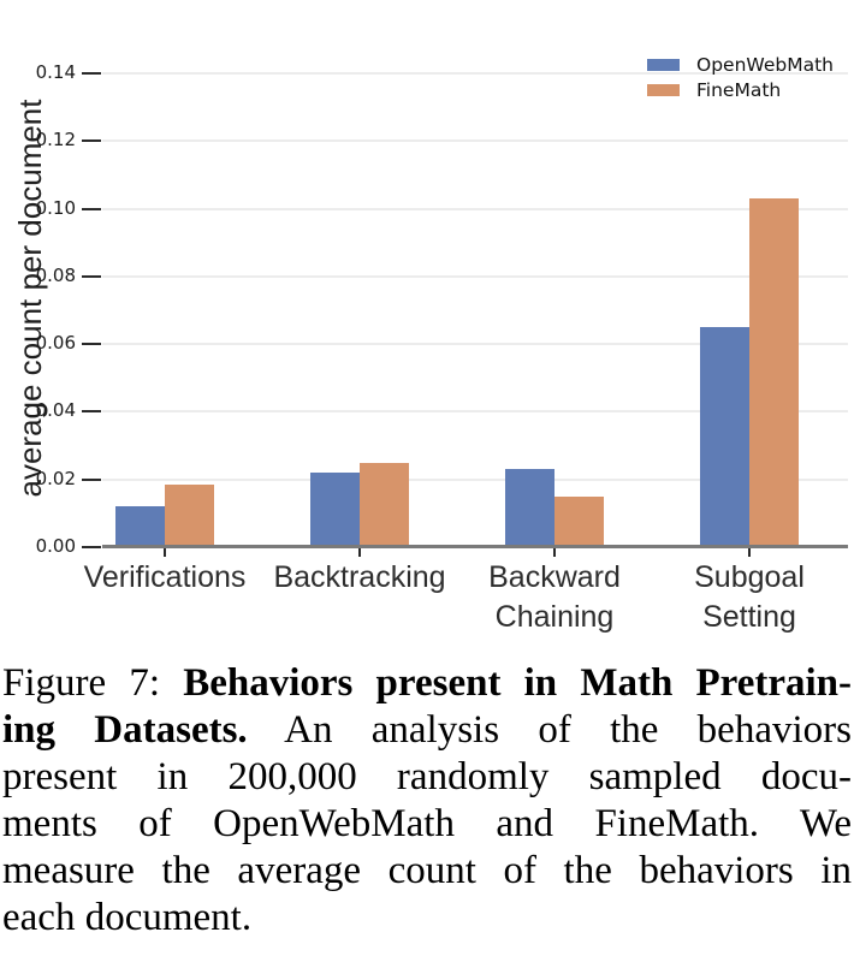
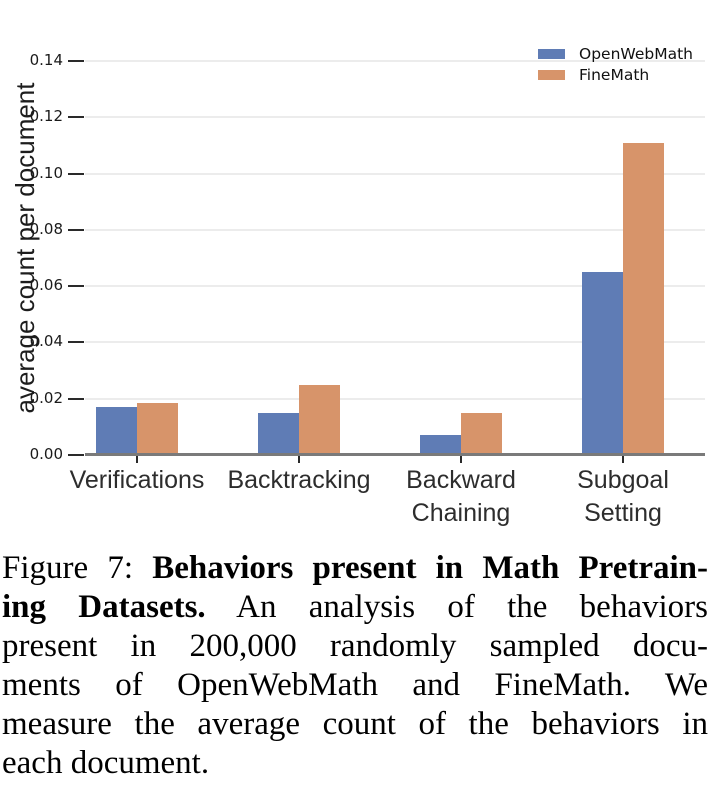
OpenWebMath/Verifications: 0.012 -> 0.017
OpenWebMath/Backtracking: 0.022 -> 0.015
OpenWebMath/Backward Chaining: 0.023 -> 0.007
FineMath/Subgoal Setting: 0.103 -> 0.111
